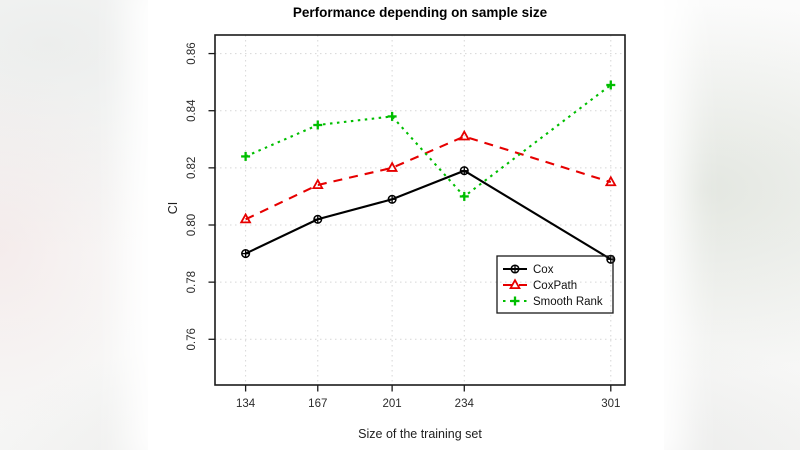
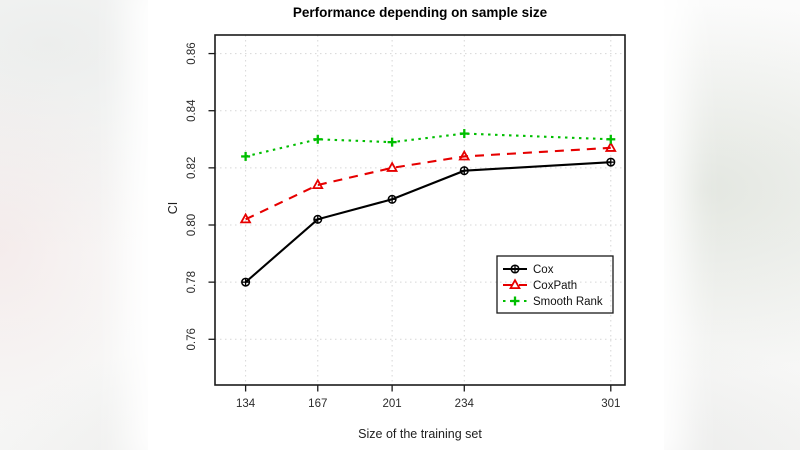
Cox/134: 0.790 -> 0.780
Smooth Rank/167: 0.835 -> 0.830
Smooth Rank/201: 0.838 -> 0.829
CoxPath/234: 0.831 -> 0.824
Smooth Rank/234: 0.810 -> 0.832
Cox/301: 0.788 -> 0.822
CoxPath/301: 0.815 -> 0.827
Smooth Rank/301: 0.849 -> 0.830
